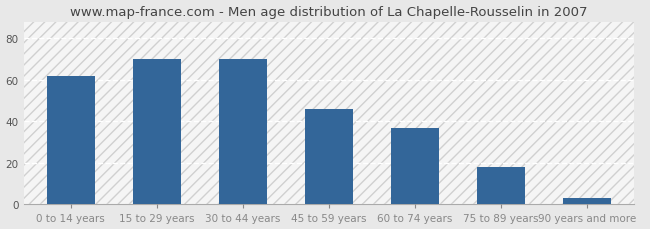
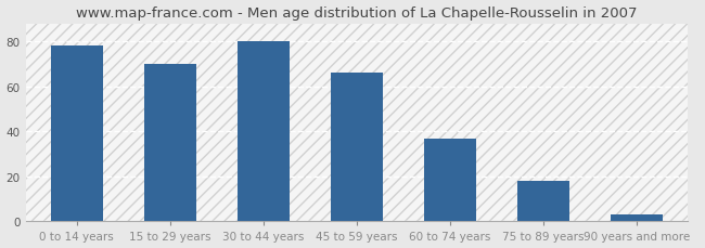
0 to 14 years: 62 -> 78
30 to 44 years: 70 -> 80
45 to 59 years: 46 -> 66
